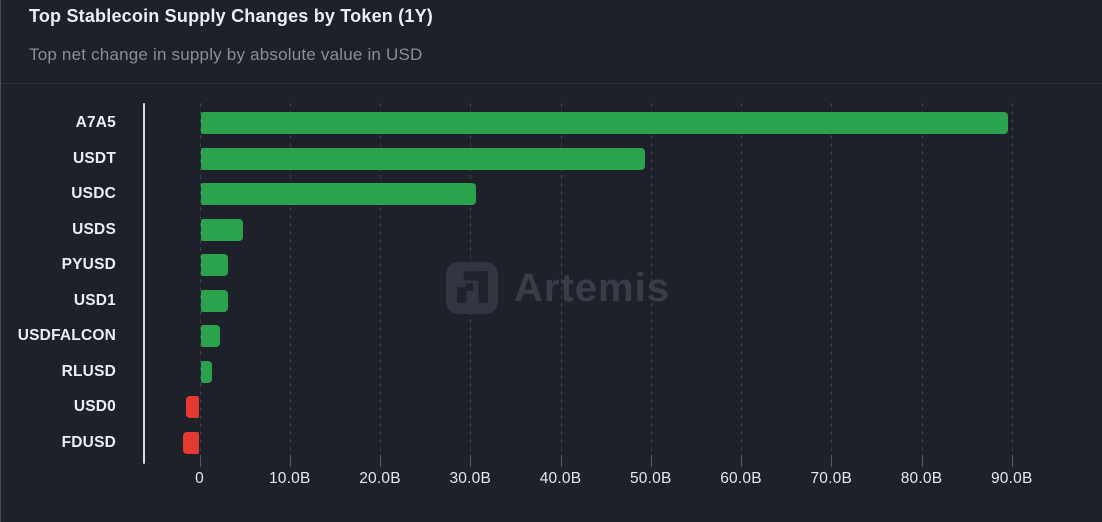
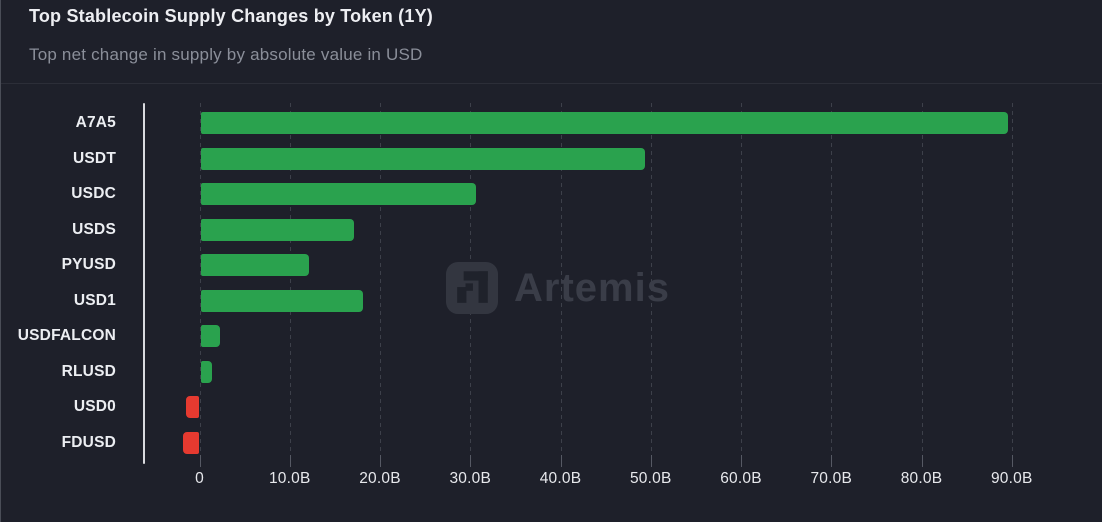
USDS: 5B -> 17B
PYUSD: 3B -> 12B
USD1: 3B -> 18B
